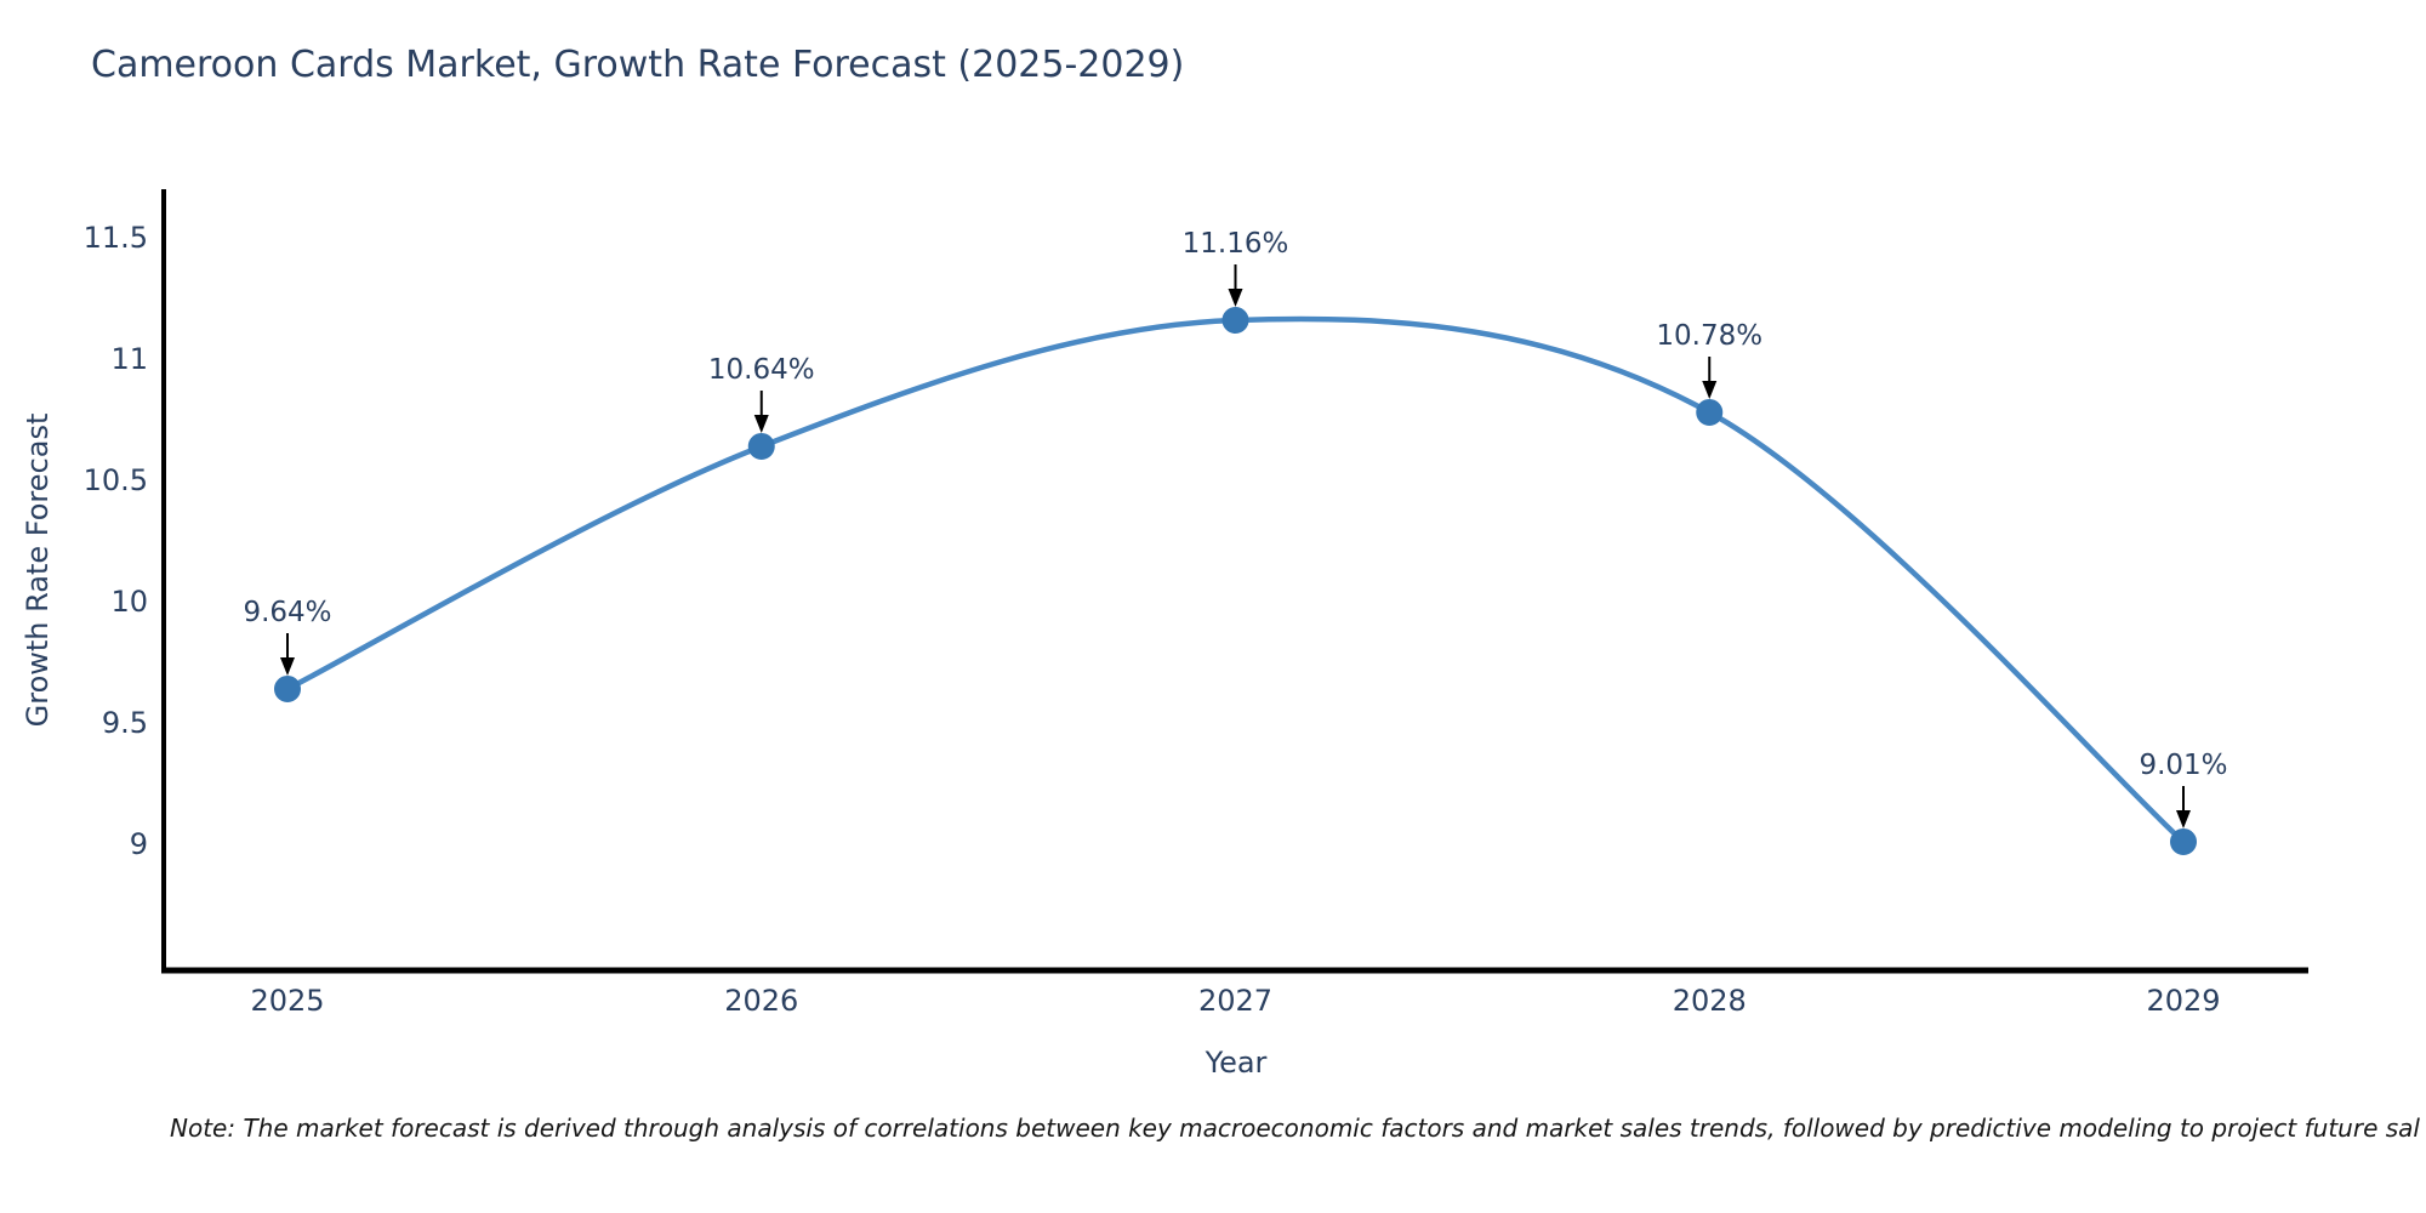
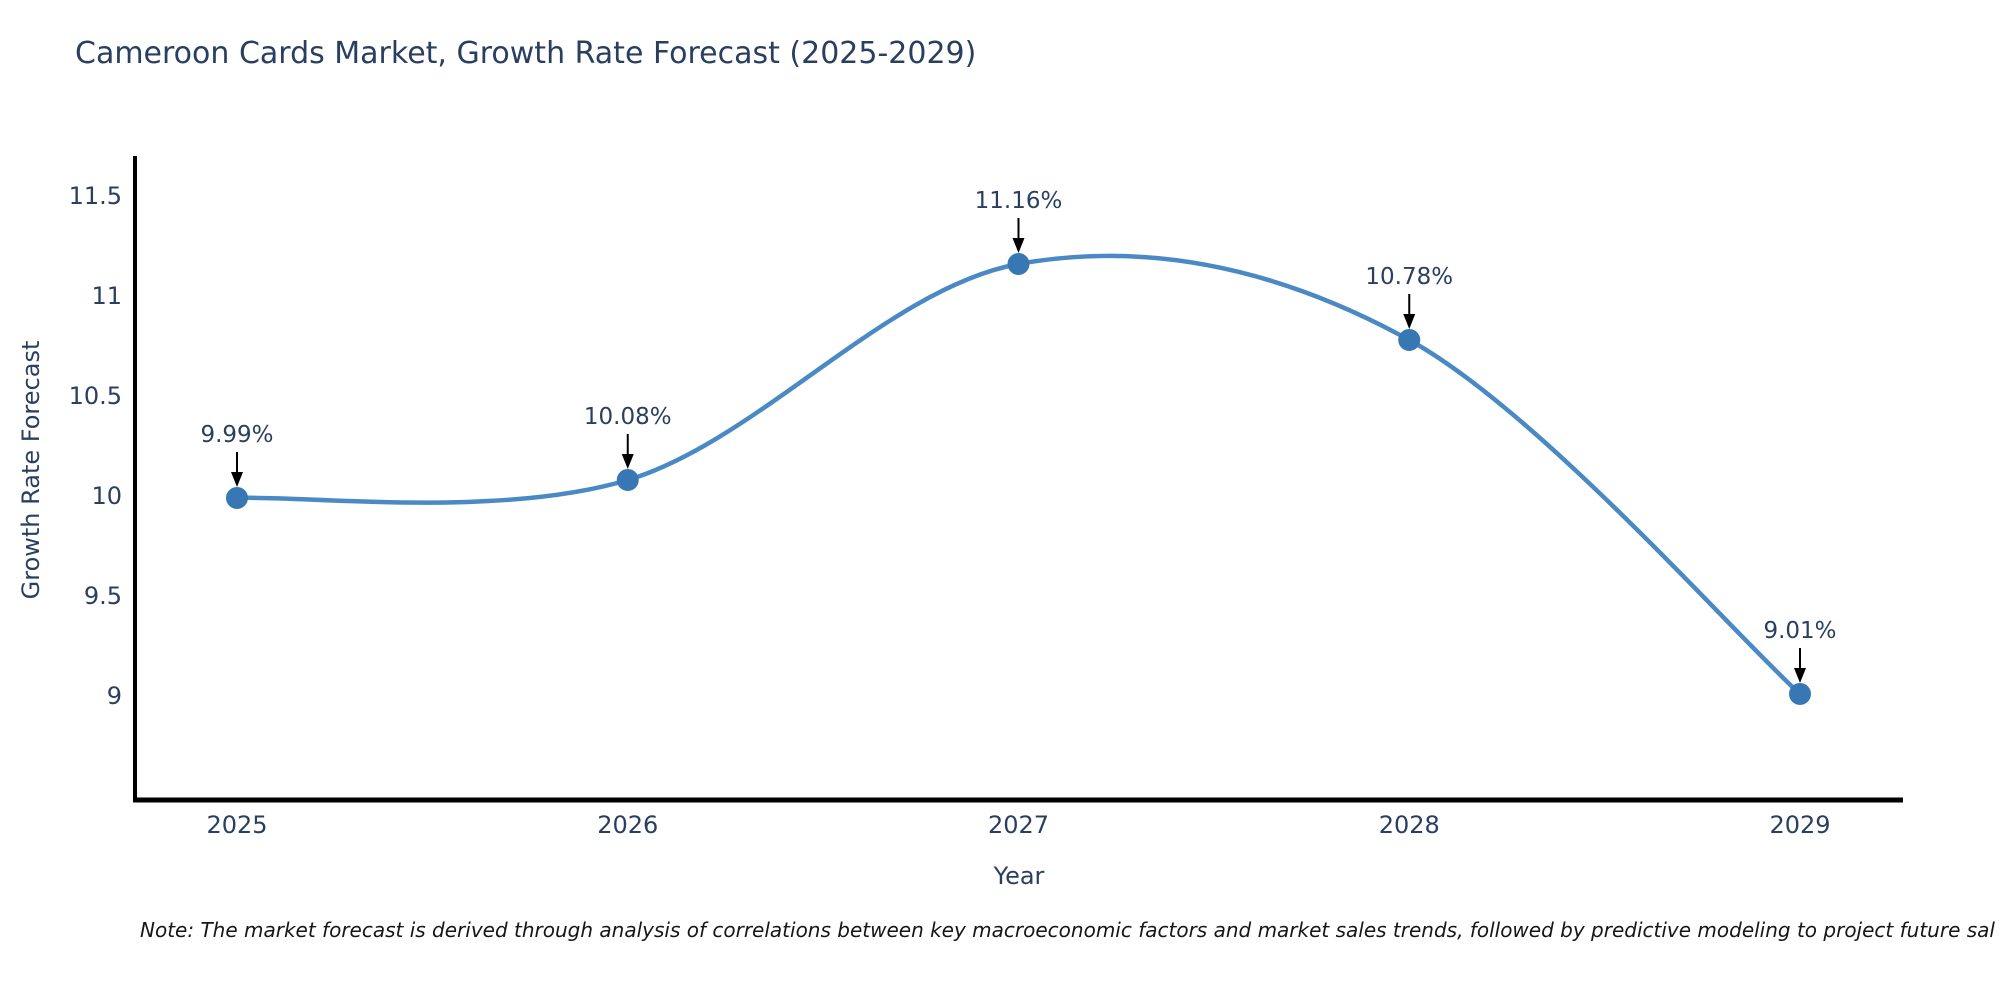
2025: 9.64% -> 9.99%
2026: 10.64% -> 10.08%
